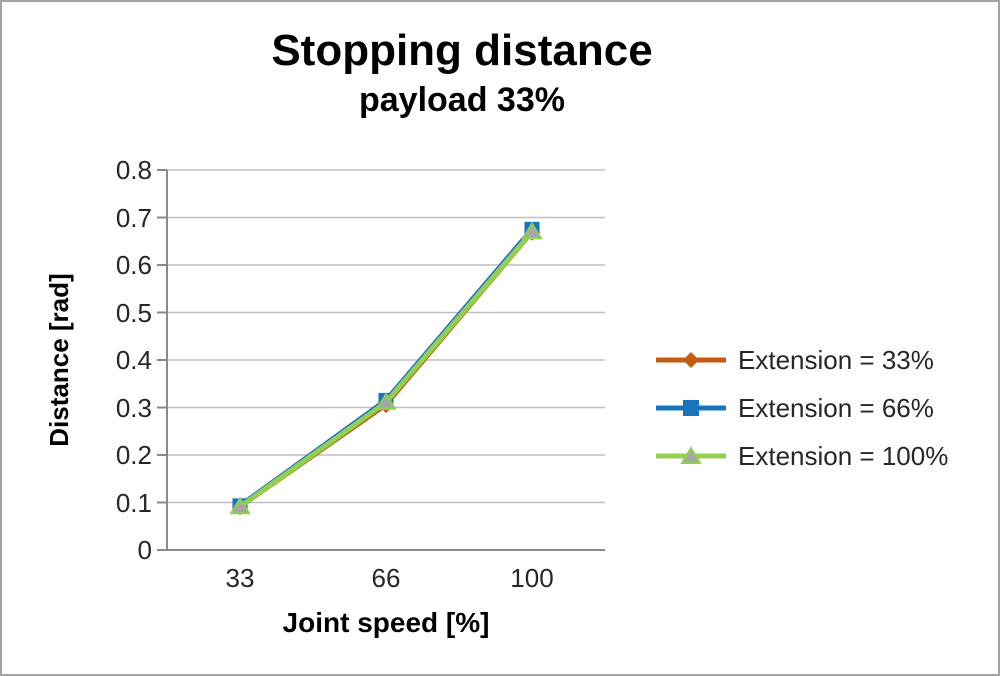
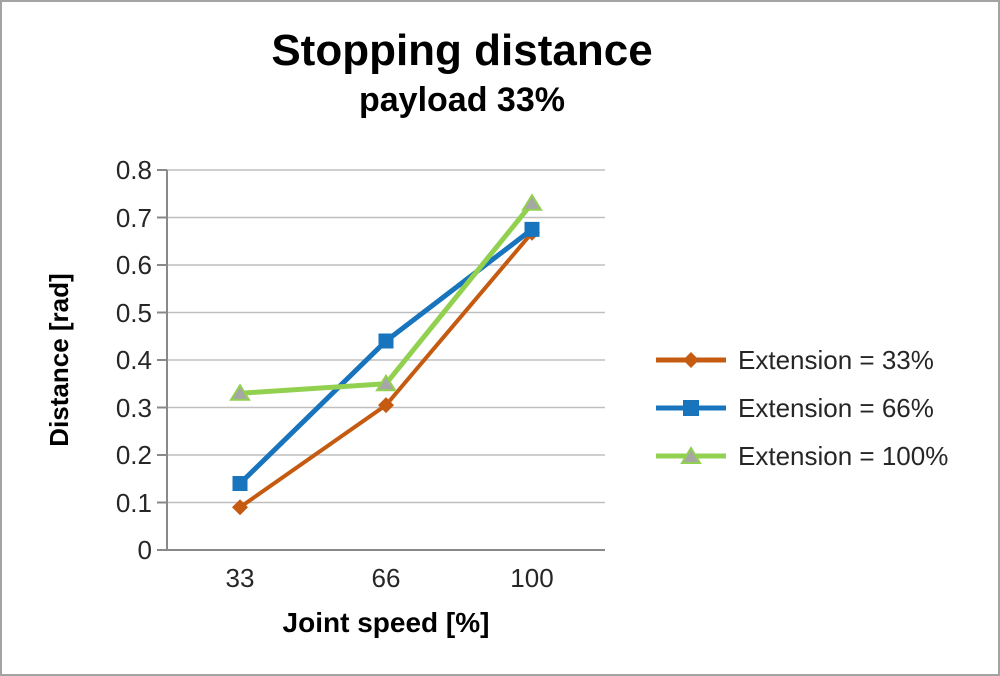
Extension = 66%/33: 0.09 -> 0.14
Extension = 100%/33: 0.09 -> 0.33
Extension = 66%/66: 0.32 -> 0.44
Extension = 100%/66: 0.31 -> 0.35
Extension = 100%/100: 0.67 -> 0.73
